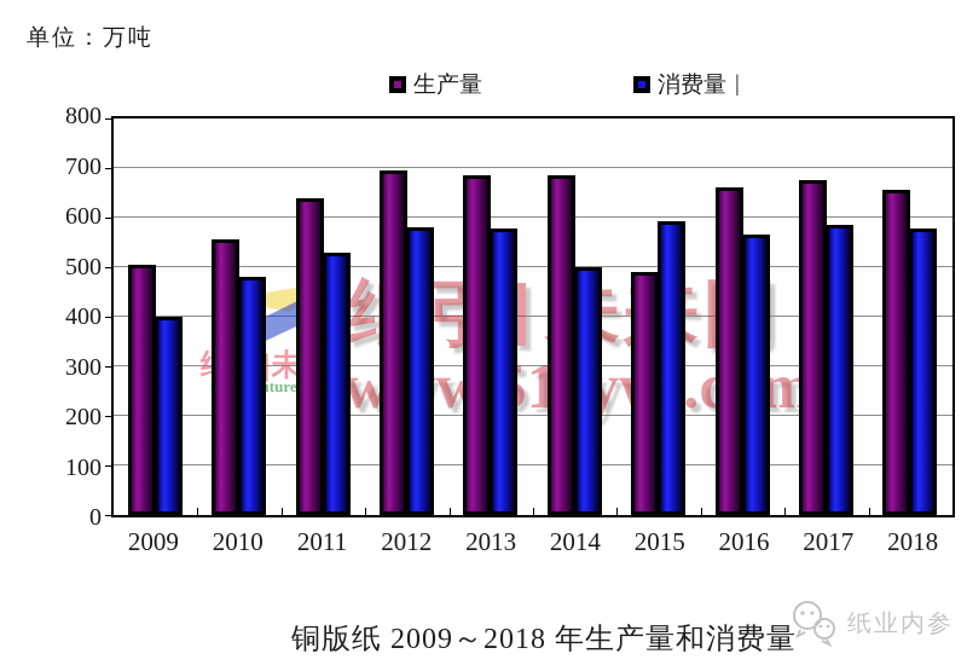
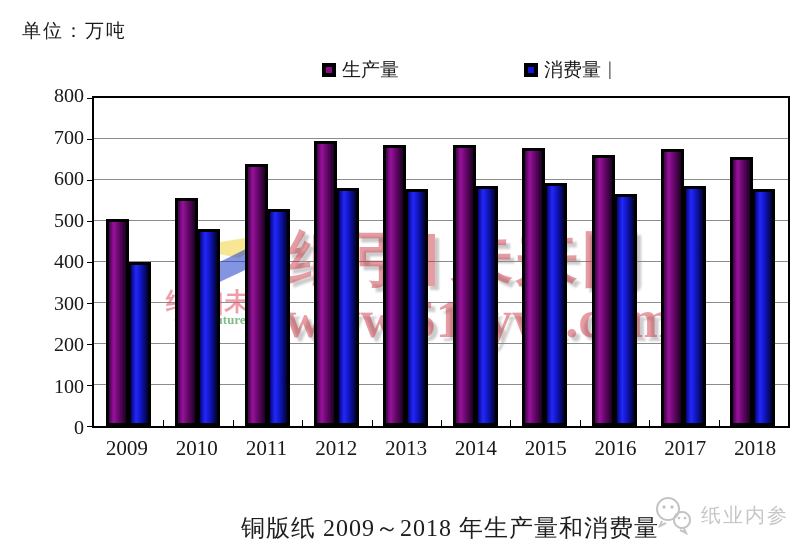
消费量/2014: 500 -> 590
生产量/2015: 490 -> 680
